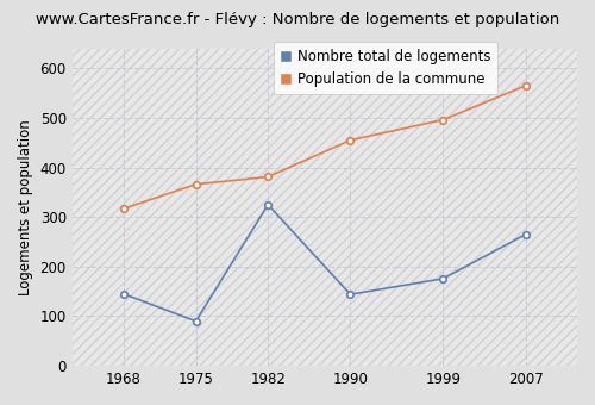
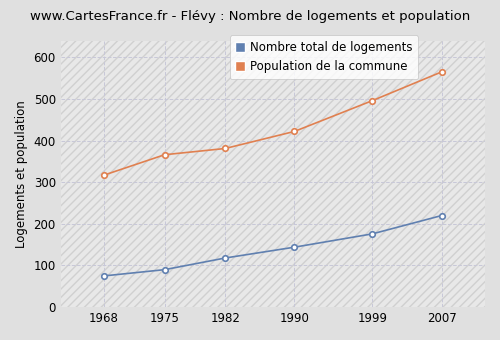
Nombre total de logements/1968: 145 -> 75
Nombre total de logements/1982: 325 -> 118
Population de la commune/1990: 455 -> 422
Nombre total de logements/2007: 265 -> 220
